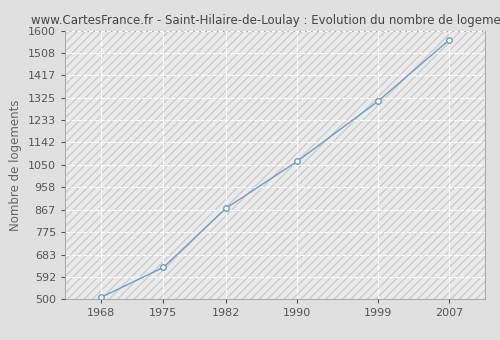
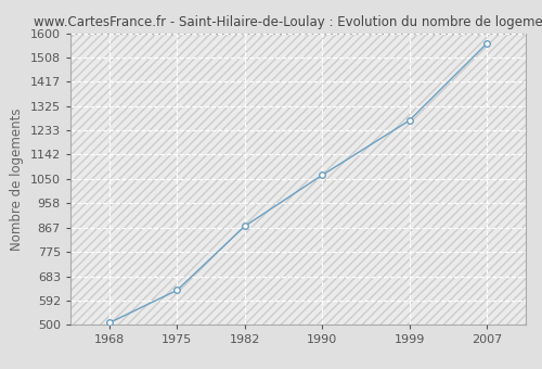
1999: 1310 -> 1271
